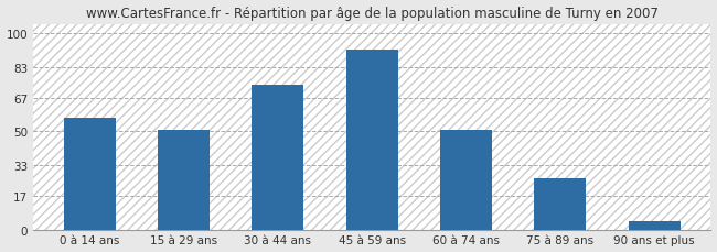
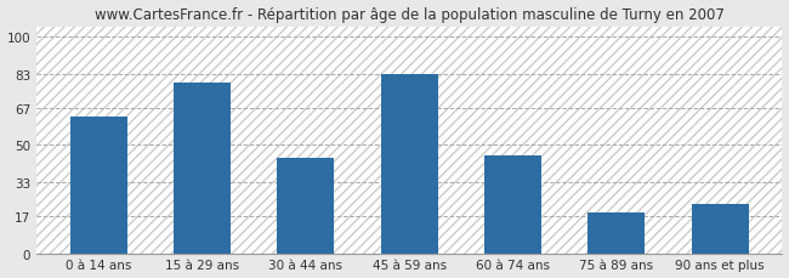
0 à 14 ans: 57 -> 63
15 à 29 ans: 51 -> 79
30 à 44 ans: 74 -> 44
45 à 59 ans: 92 -> 83
60 à 74 ans: 51 -> 45
75 à 89 ans: 26 -> 19
90 ans et plus: 4 -> 23
